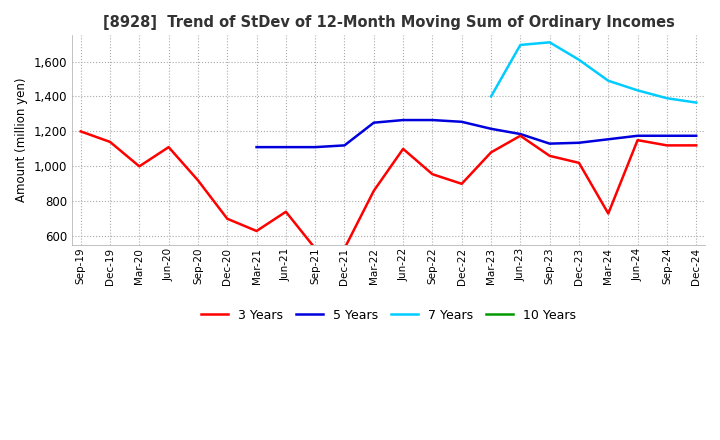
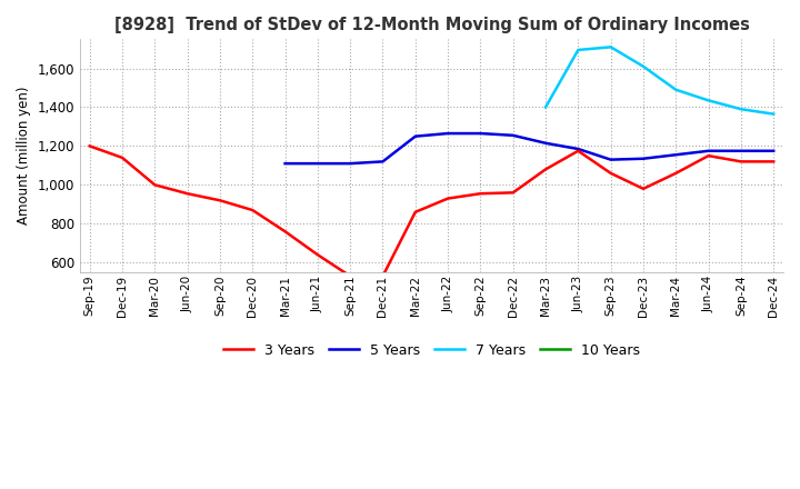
3 Years/Jun-20: 1,110 -> 960
3 Years/Dec-20: 700 -> 870
3 Years/Mar-21: 630 -> 760
3 Years/Jun-21: 740 -> 640
3 Years/Jun-22: 1,100 -> 930
3 Years/Dec-22: 900 -> 960
3 Years/Dec-23: 1,020 -> 980
3 Years/Mar-24: 730 -> 1,060
